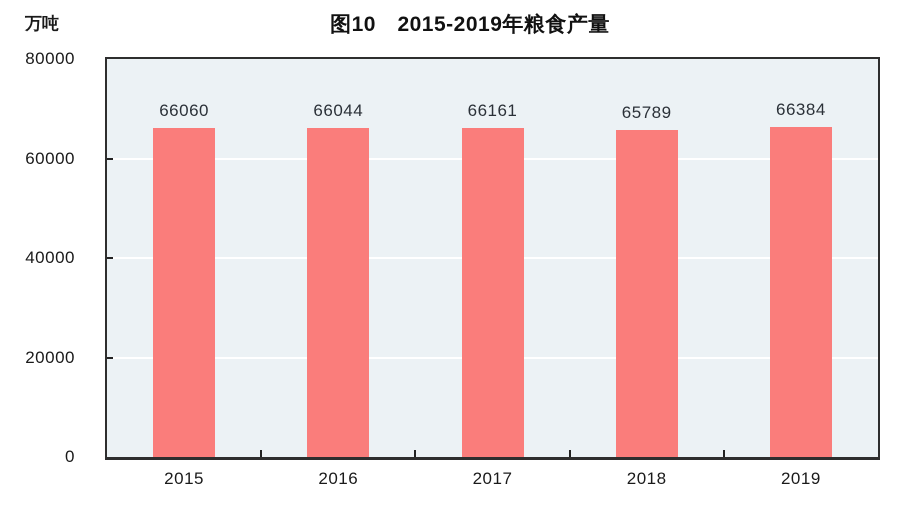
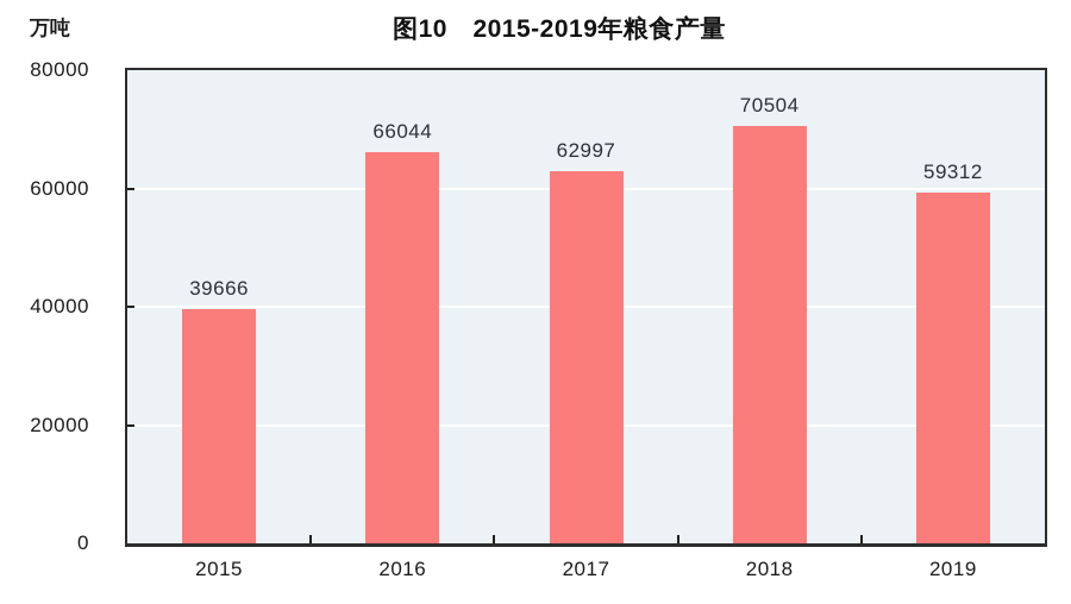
2015: 66060 -> 39666
2017: 66161 -> 62997
2018: 65789 -> 70504
2019: 66384 -> 59312
